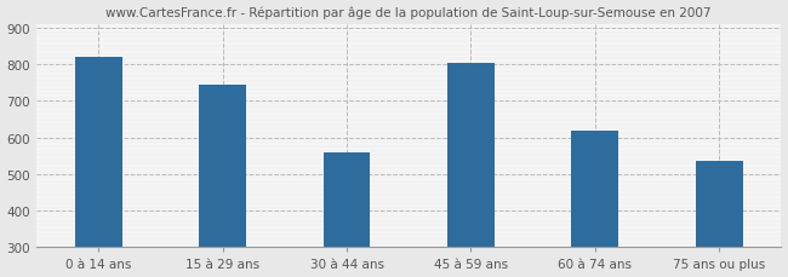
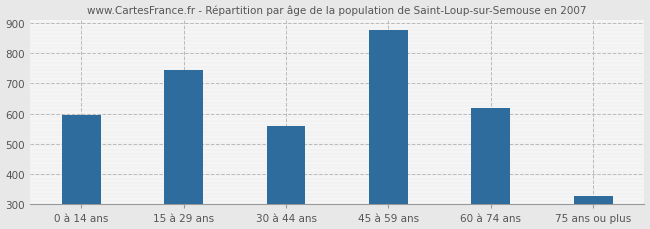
0 à 14 ans: 820 -> 597
45 à 59 ans: 805 -> 876
75 ans ou plus: 535 -> 327
